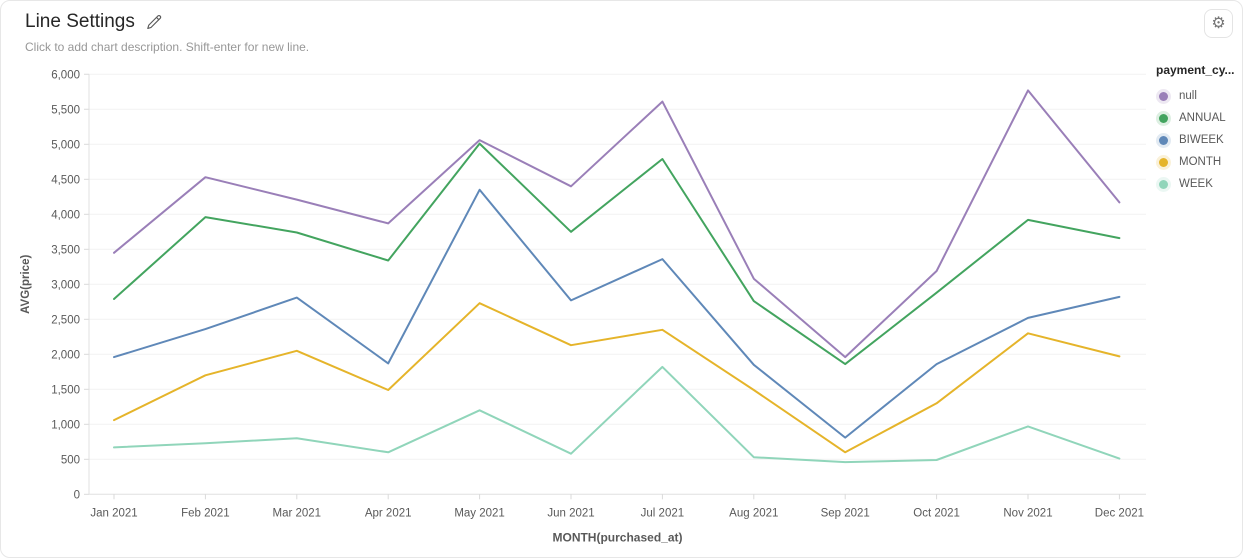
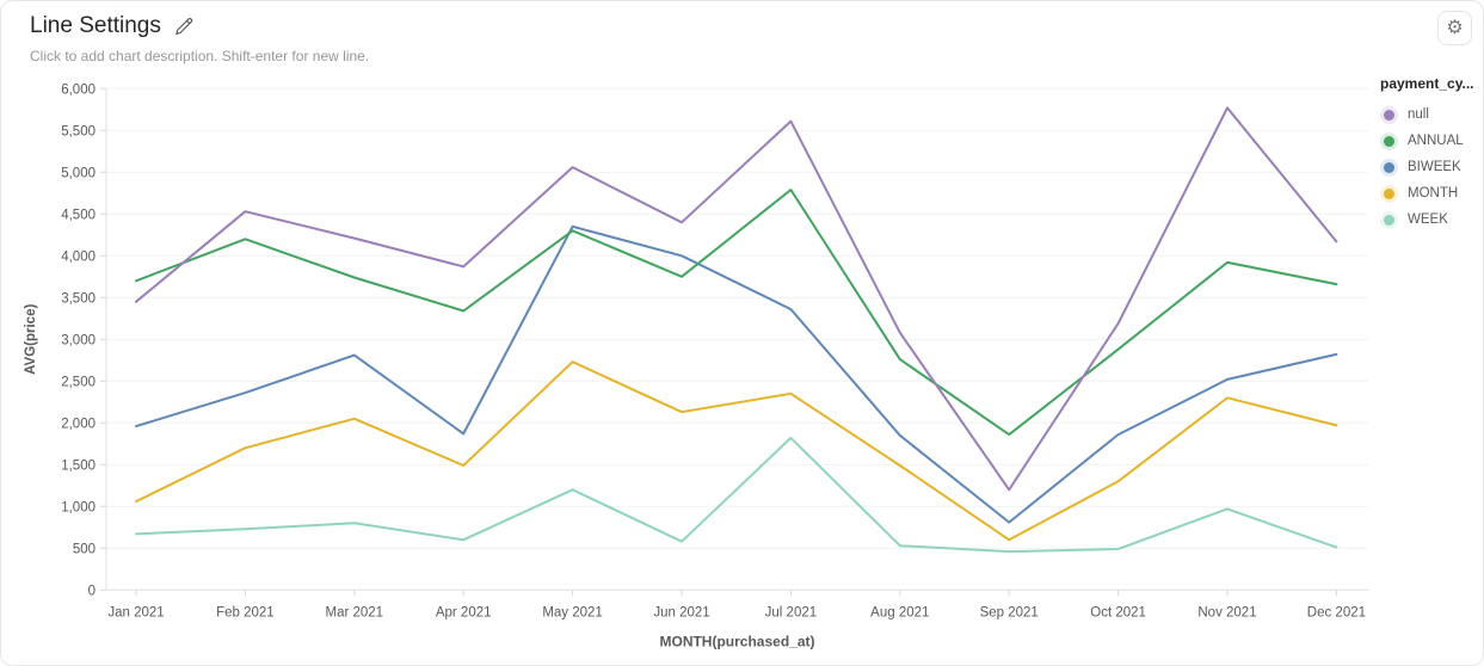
ANNUAL/Jan 2021: 2800 -> 3700
ANNUAL/Feb 2021: 4000 -> 4200
ANNUAL/May 2021: 5000 -> 4300
BIWEEK/Jun 2021: 2800 -> 4000
null/Sep 2021: 2000 -> 1200
